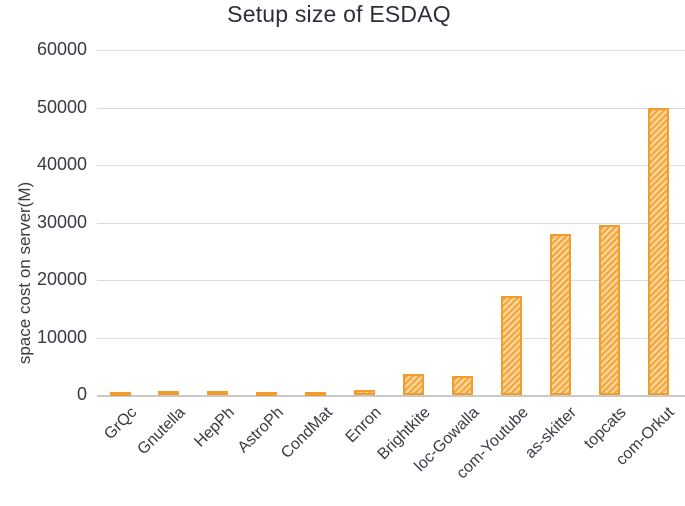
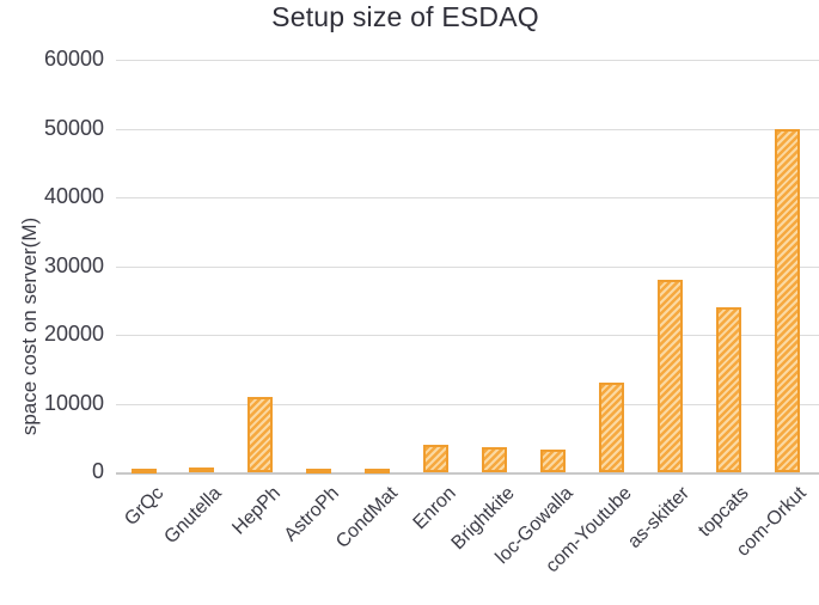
HepPh: 1000 -> 11000
Enron: 1000 -> 4000
com-Youtube: 17000 -> 13000
topcats: 30000 -> 24000
